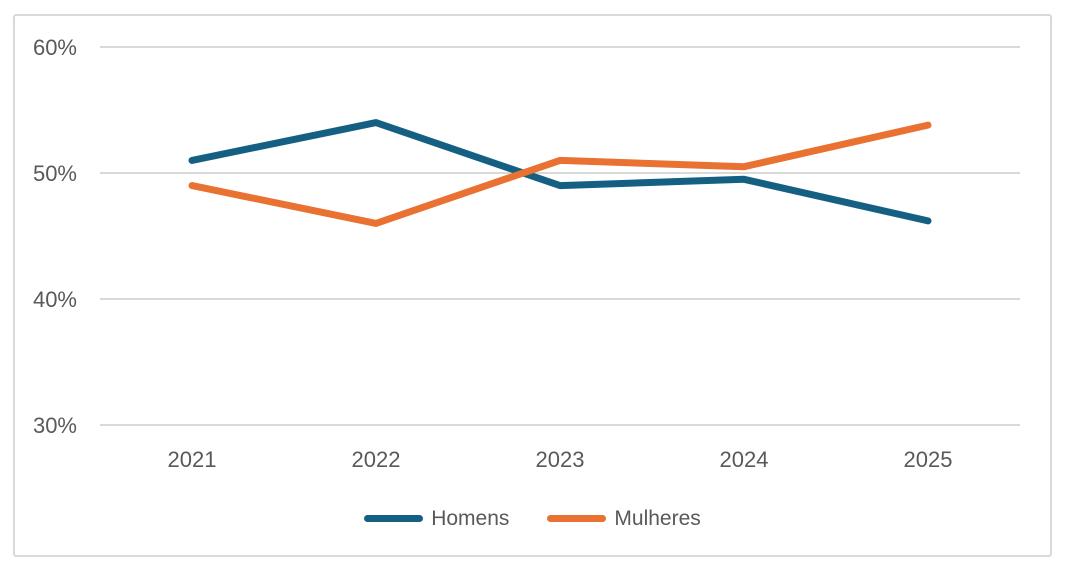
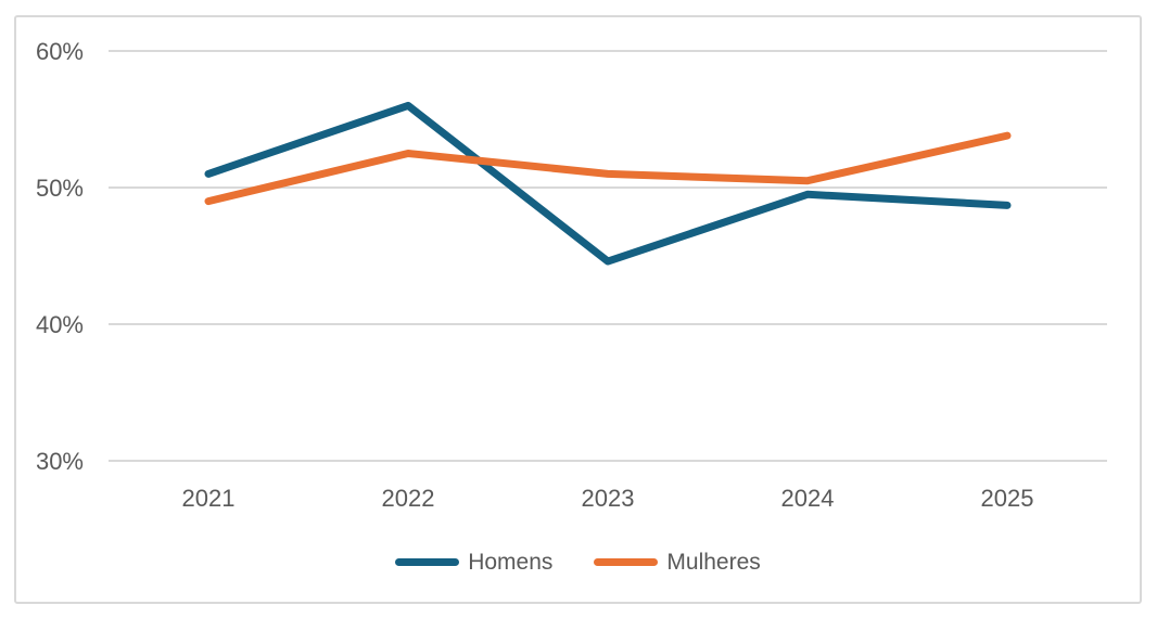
Homens/2022: 54.0% -> 56.0%
Mulheres/2022: 46.0% -> 52.5%
Homens/2023: 49.0% -> 44.6%
Homens/2025: 46.2% -> 48.7%
